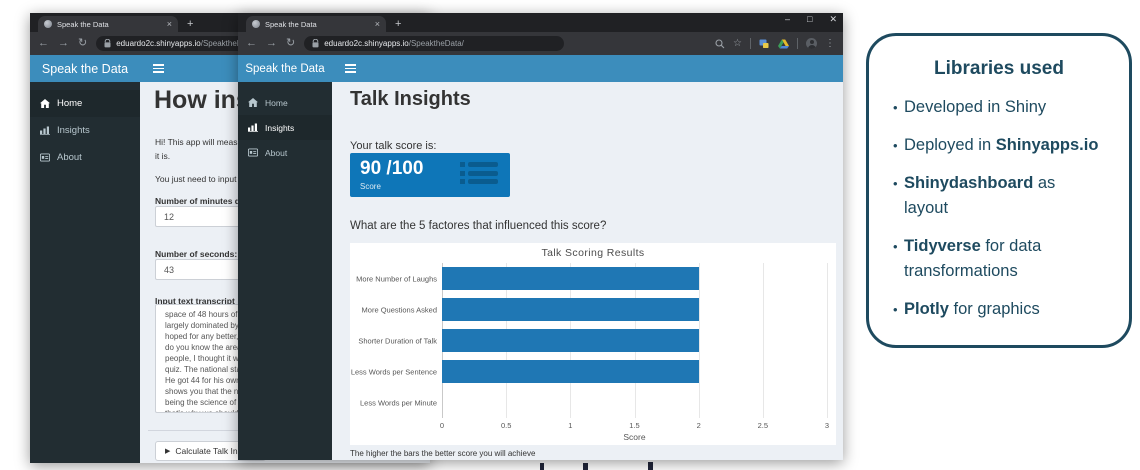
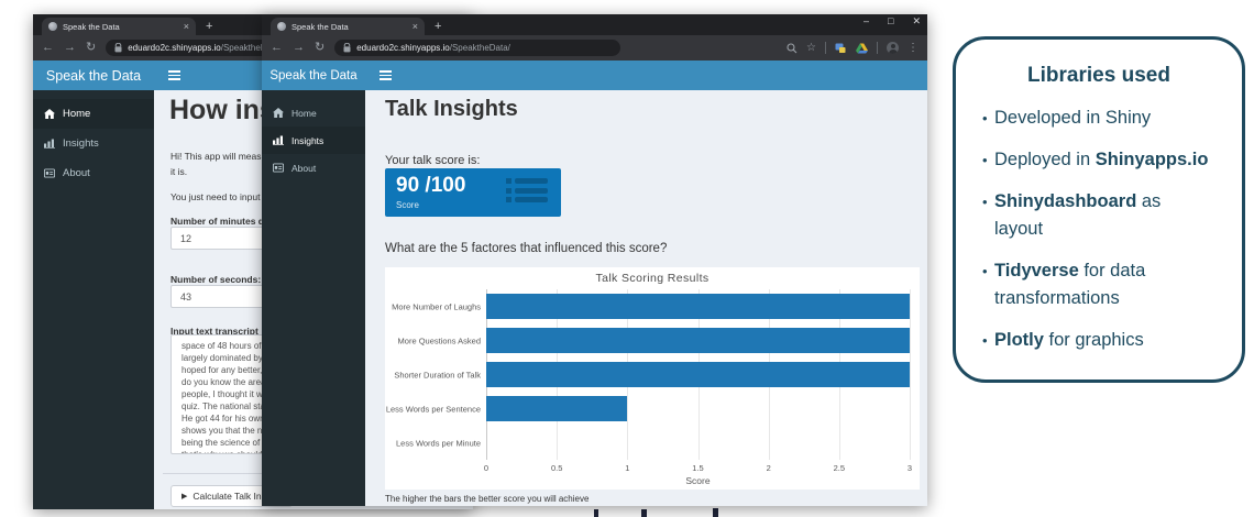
More Number of Laughs: 2 -> 3
More Questions Asked: 2 -> 3
Shorter Duration of Talk: 2 -> 3
Less Words per Sentence: 2 -> 1
